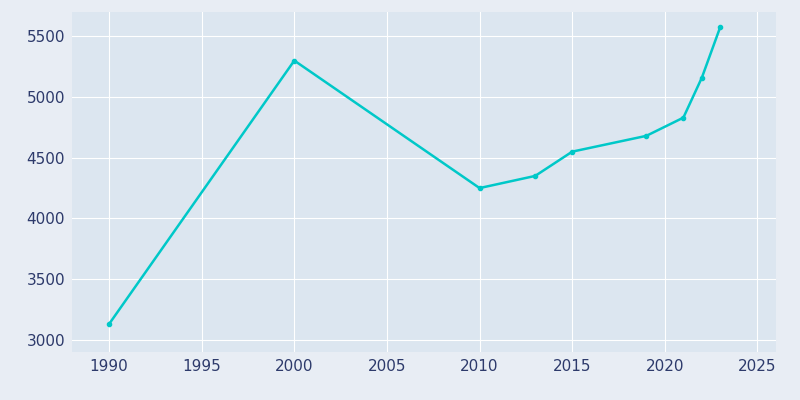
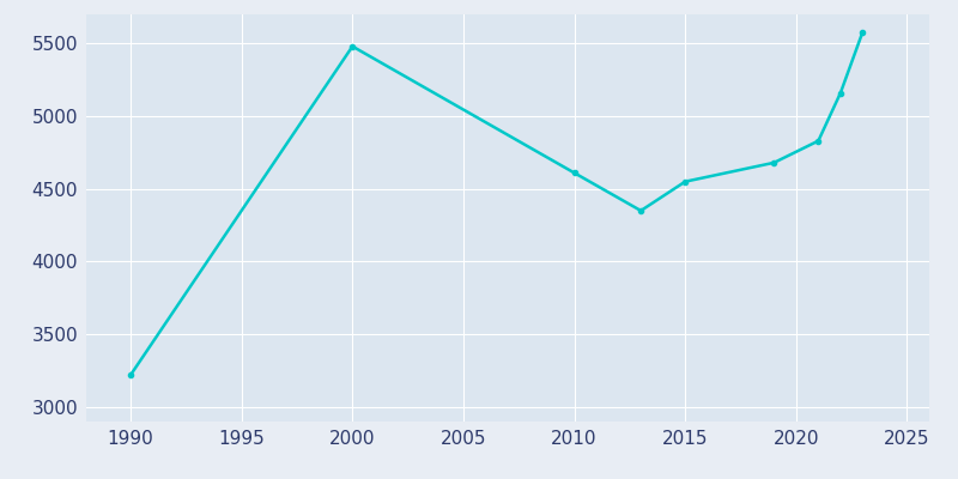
1990: 3130 -> 3220
2000: 5300 -> 5480
2010: 4250 -> 4610
